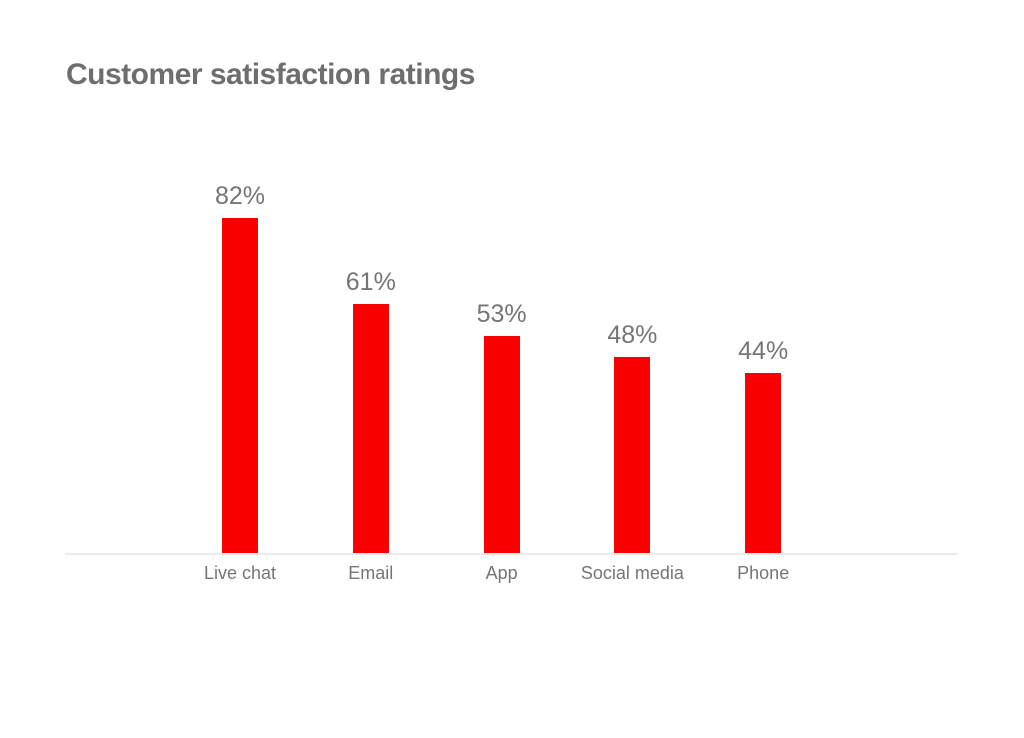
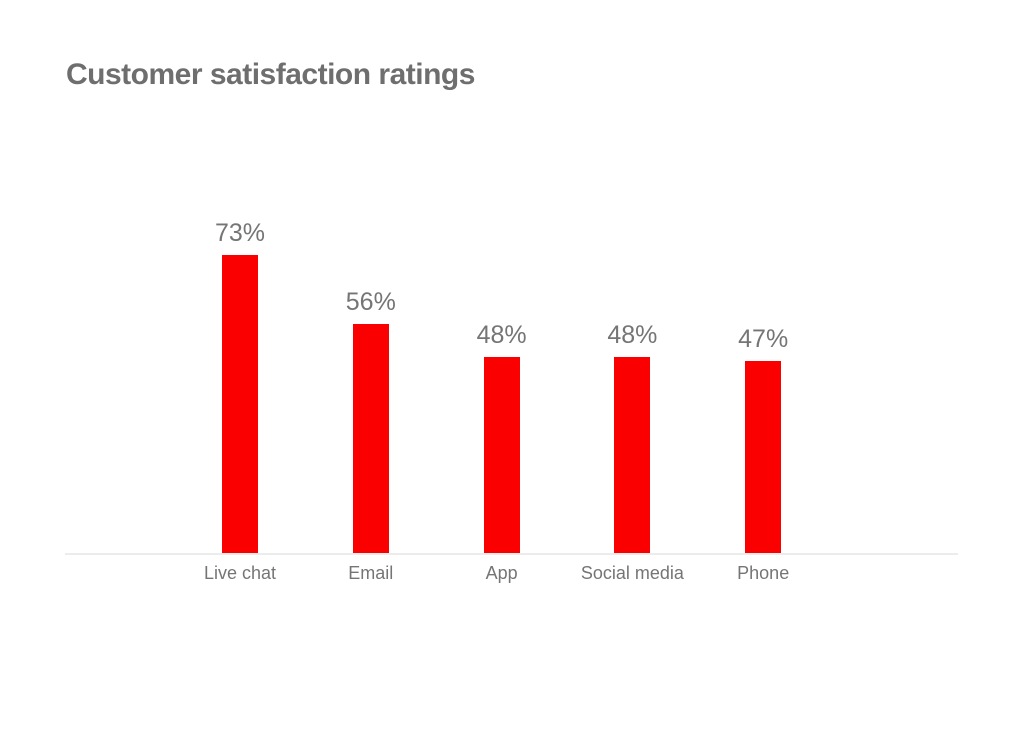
Live chat: 82% -> 73%
Email: 61% -> 56%
App: 53% -> 48%
Phone: 44% -> 47%
